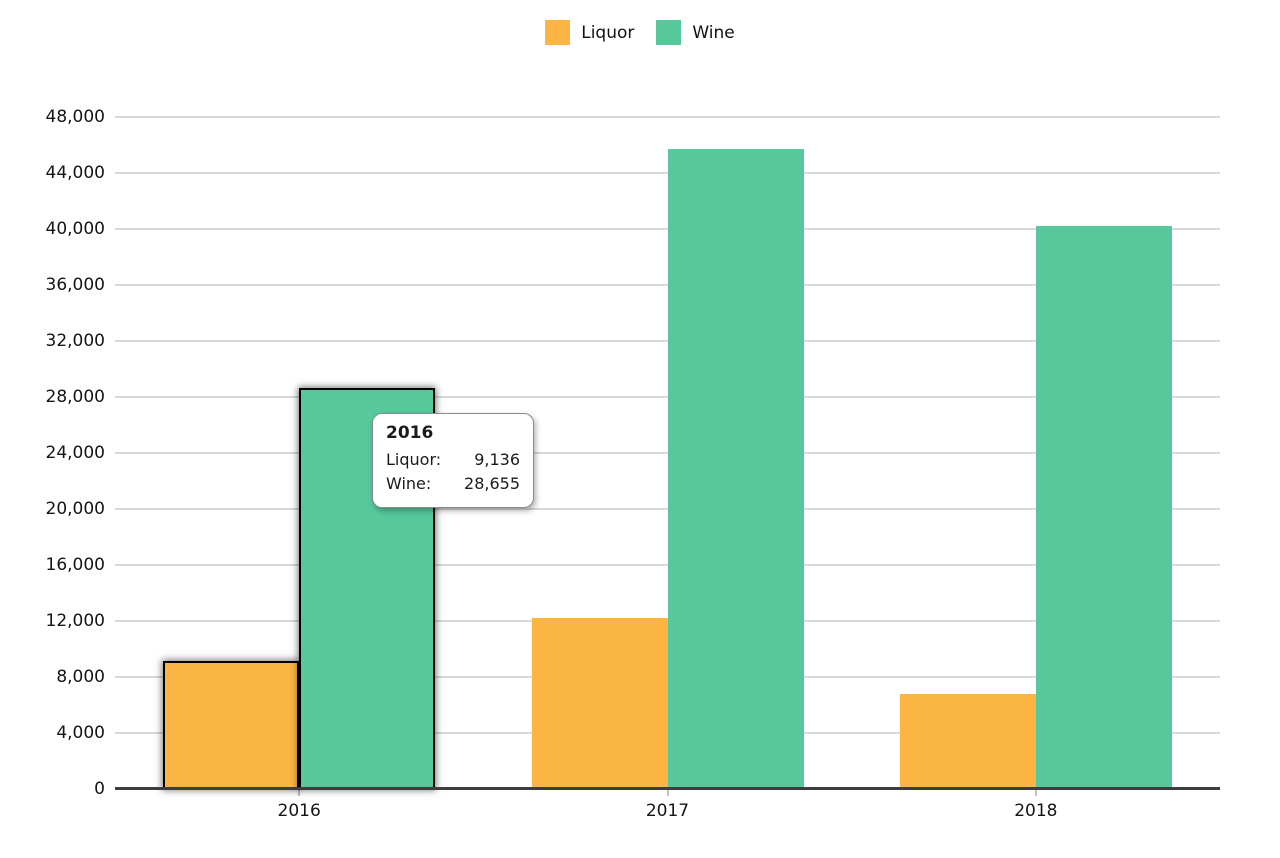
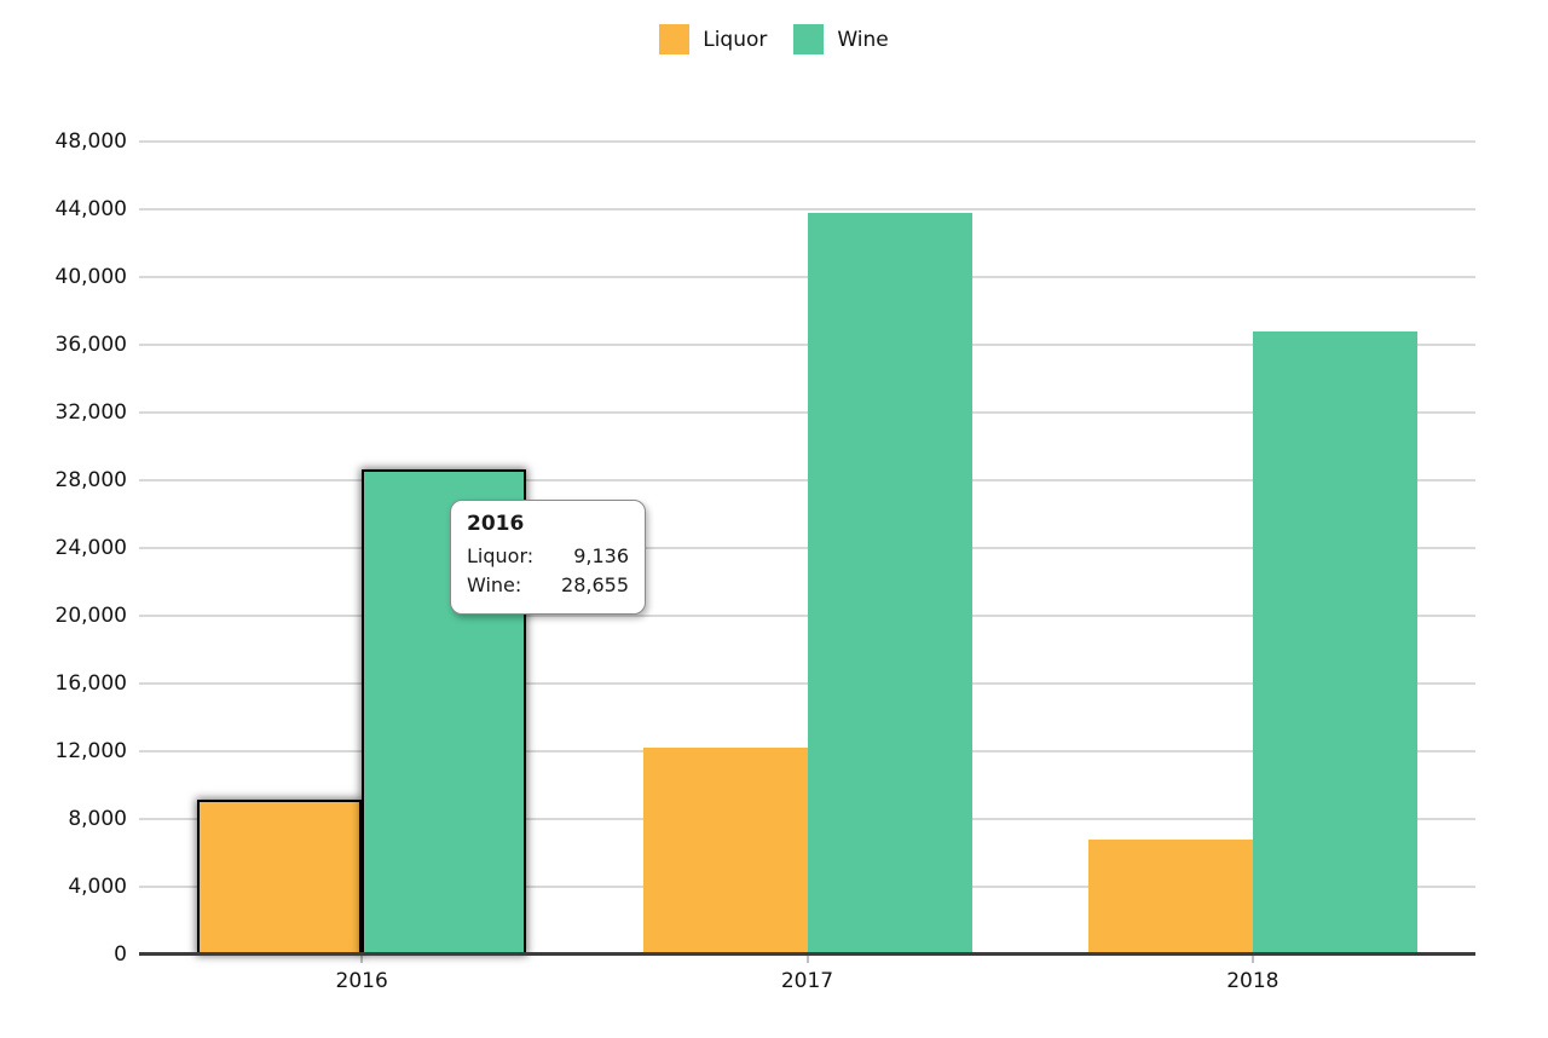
Wine/2017: 45800 -> 43800
Wine/2018: 40200 -> 36800
